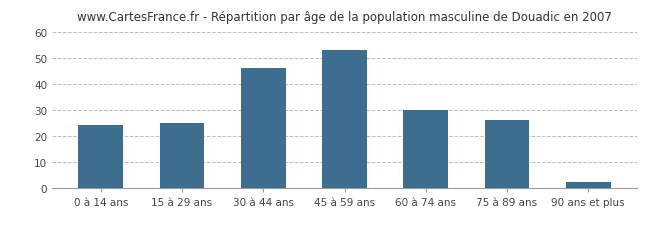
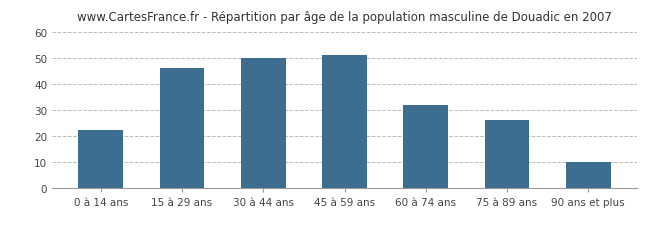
0 à 14 ans: 24 -> 22
15 à 29 ans: 25 -> 46
30 à 44 ans: 46 -> 50
45 à 59 ans: 53 -> 51
60 à 74 ans: 30 -> 32
90 ans et plus: 2 -> 10
